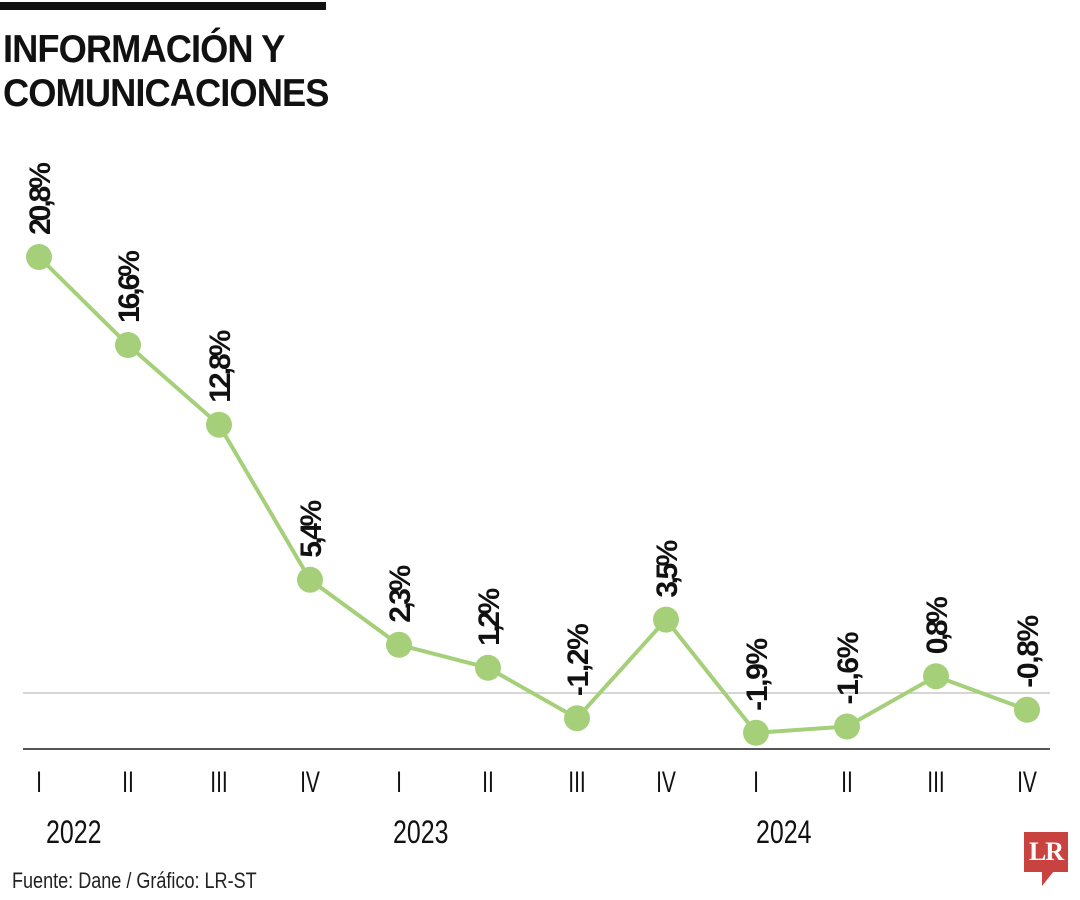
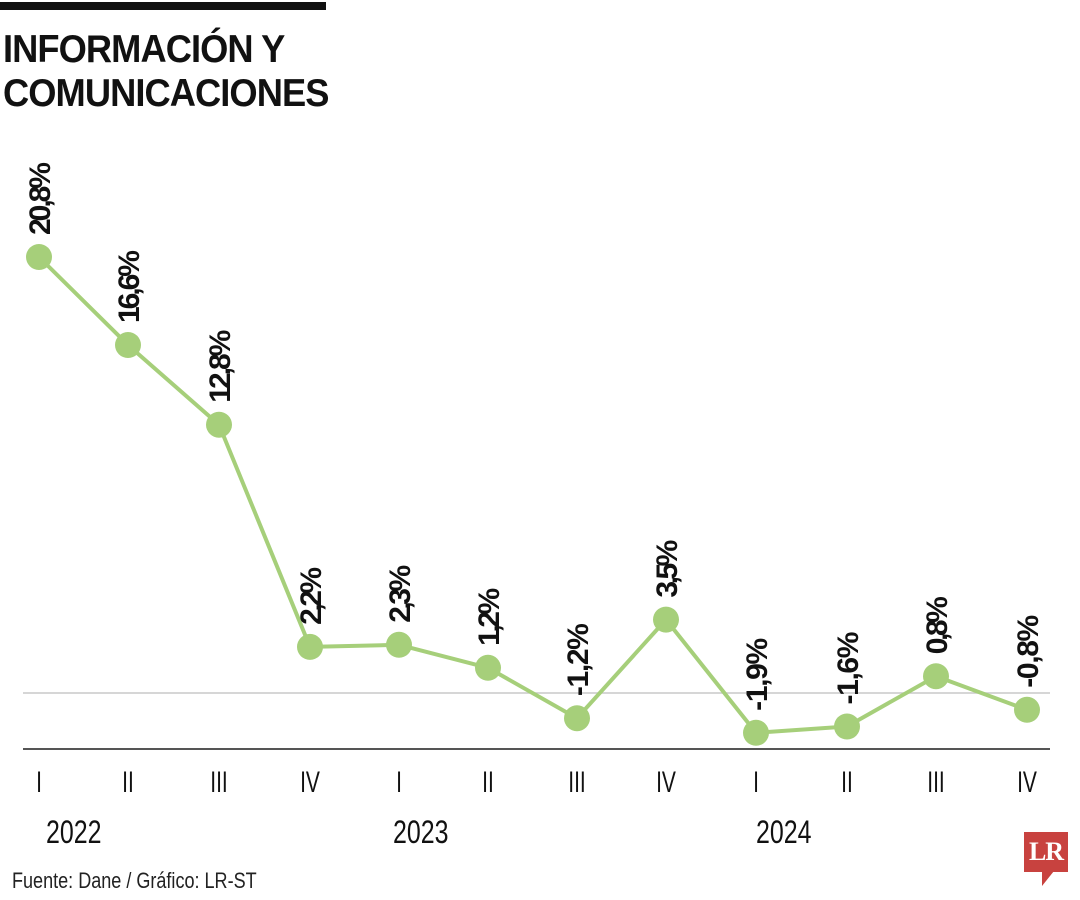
IV 2022: 5,4% -> 2,2%
